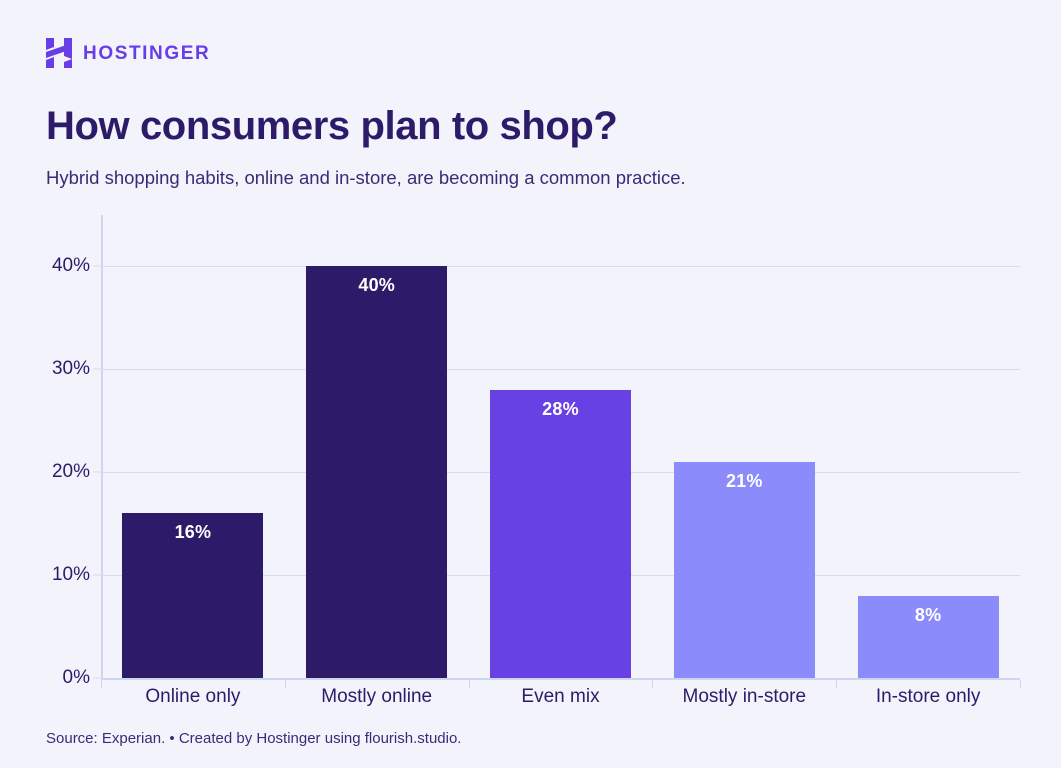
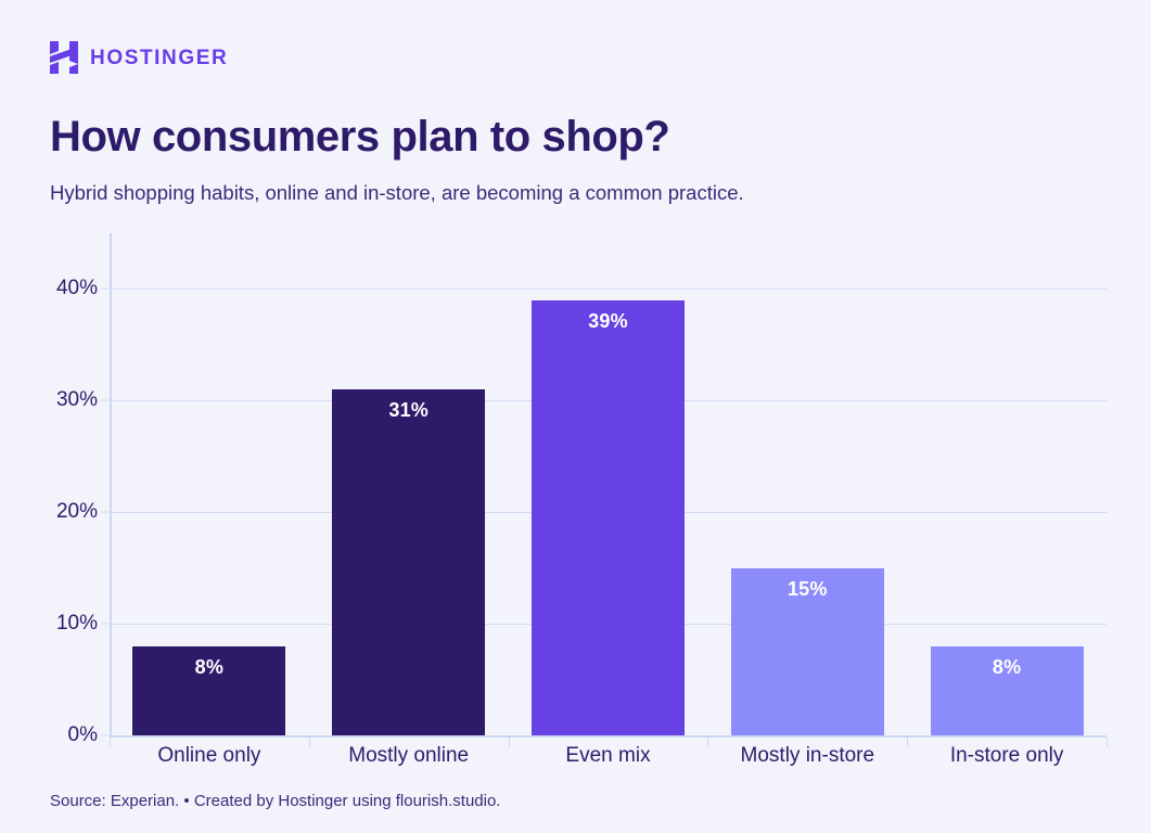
Online only: 16% -> 8%
Mostly online: 40% -> 31%
Even mix: 28% -> 39%
Mostly in-store: 21% -> 15%
